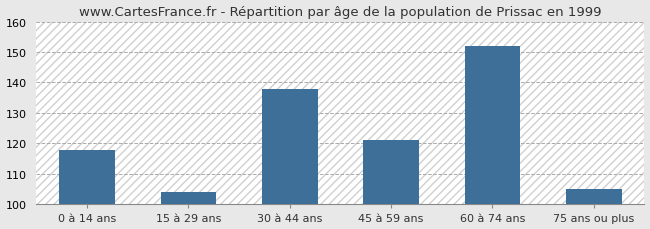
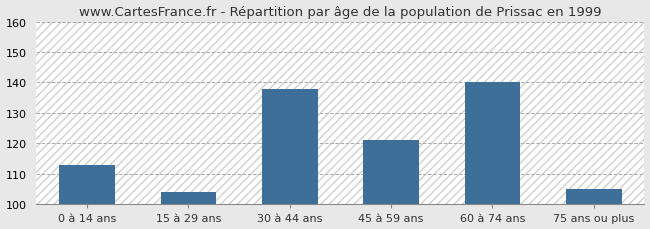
0 à 14 ans: 118 -> 113
60 à 74 ans: 152 -> 140
